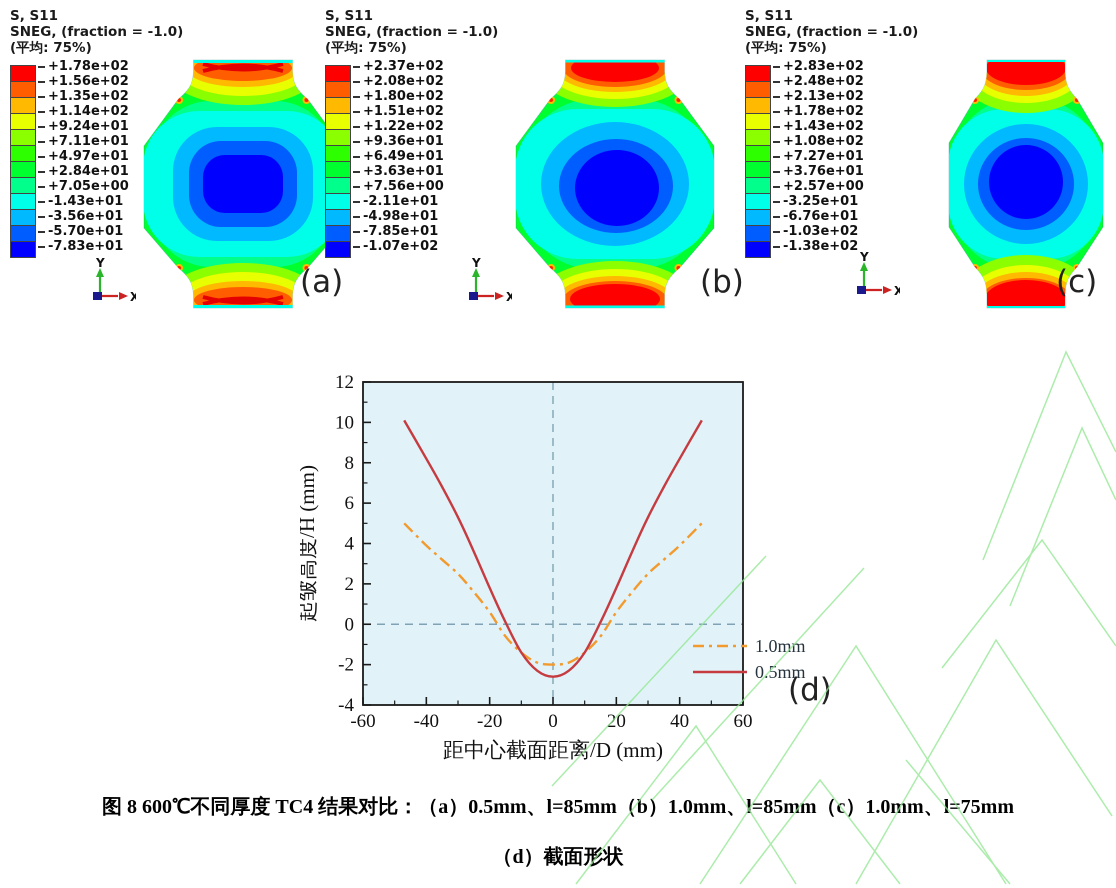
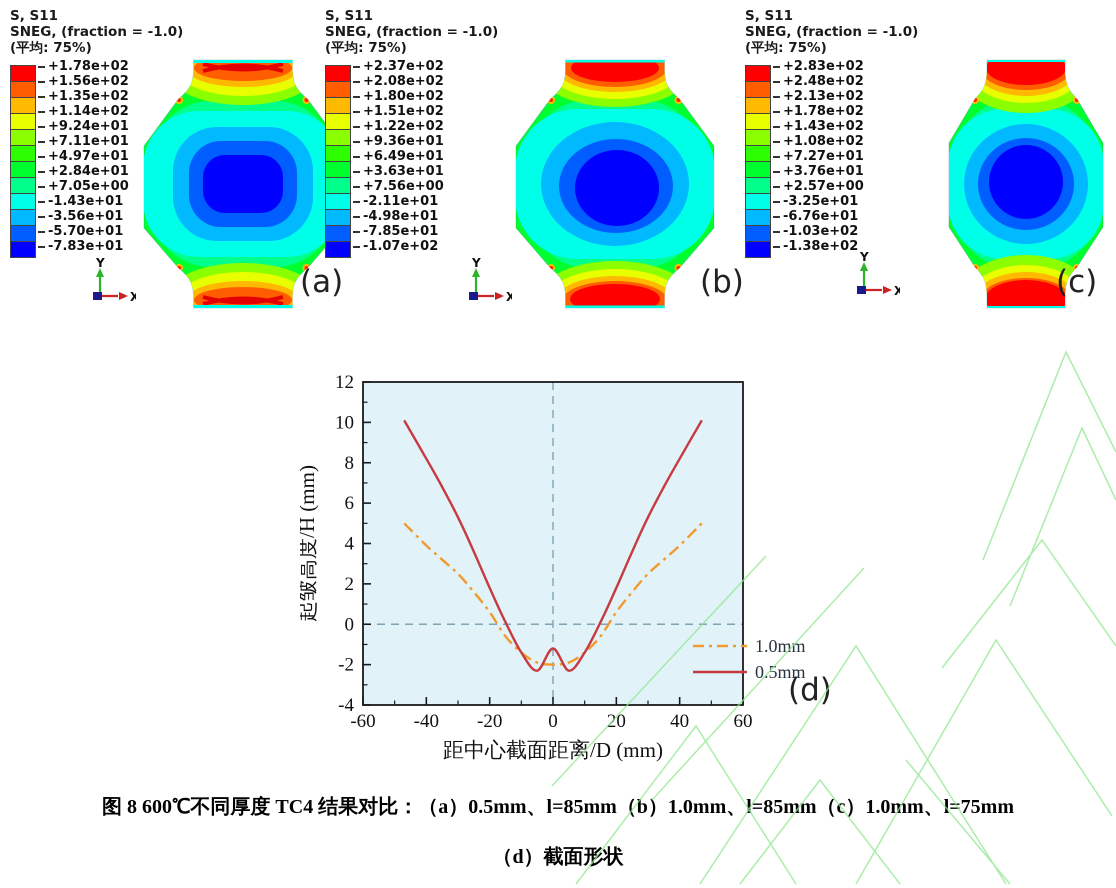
0.5mm/0: -2.6 -> -1.2
